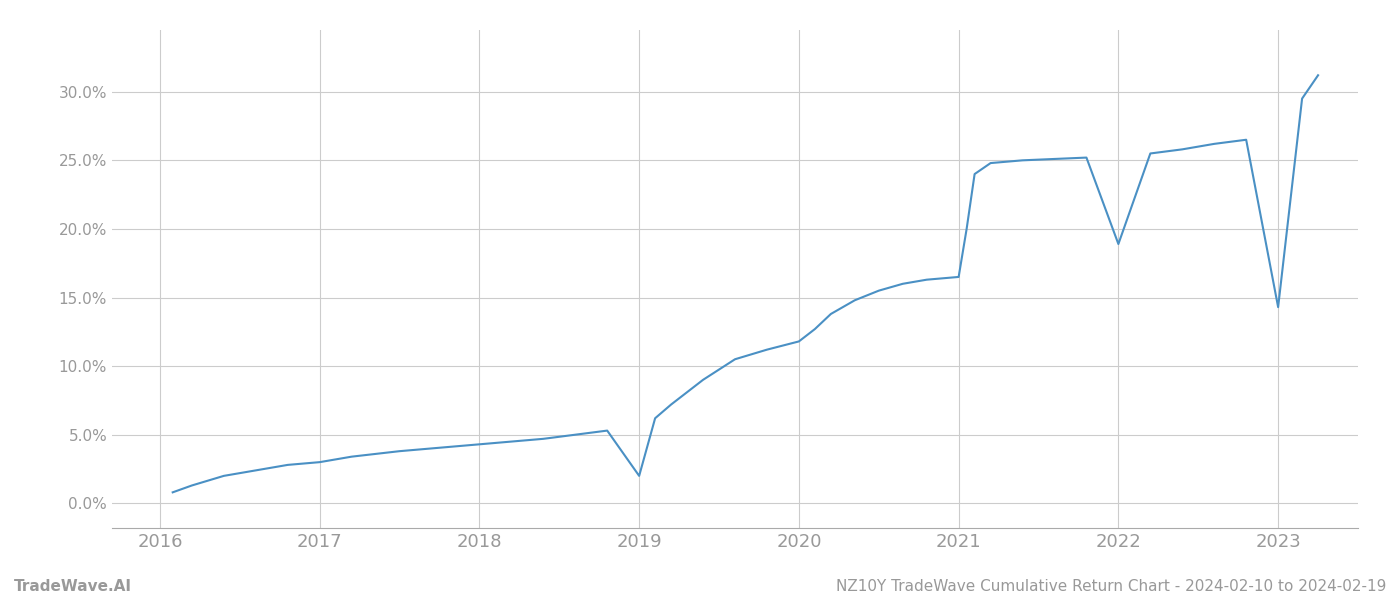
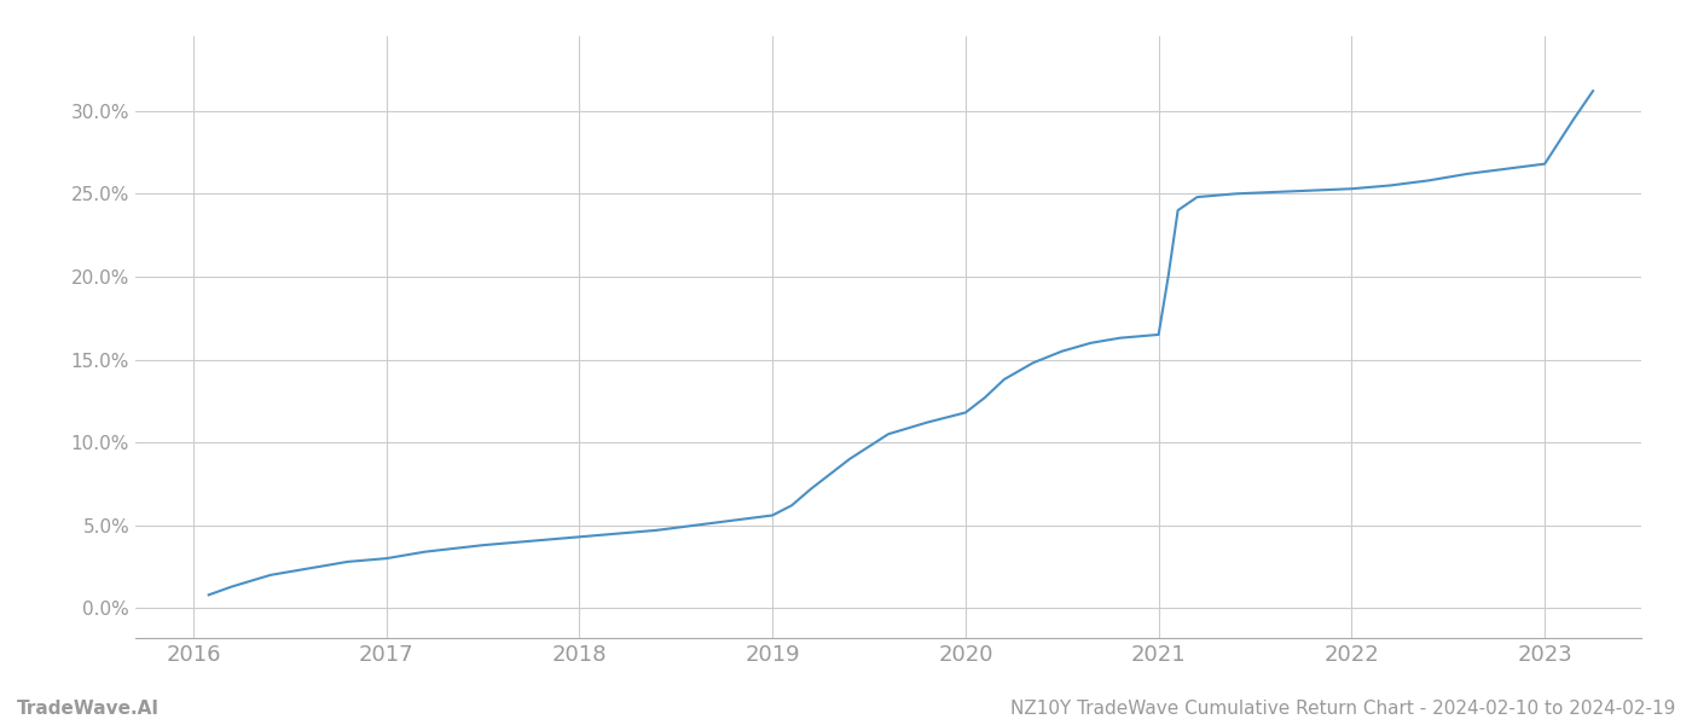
2019: 2.0% -> 5.6%
2022: 18.9% -> 25.3%
2023: 14.3% -> 26.8%
